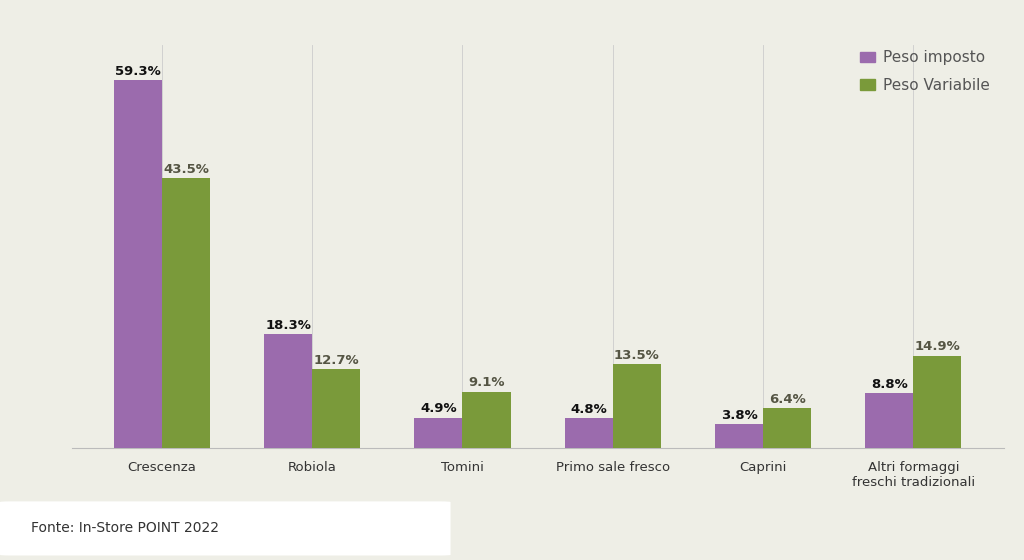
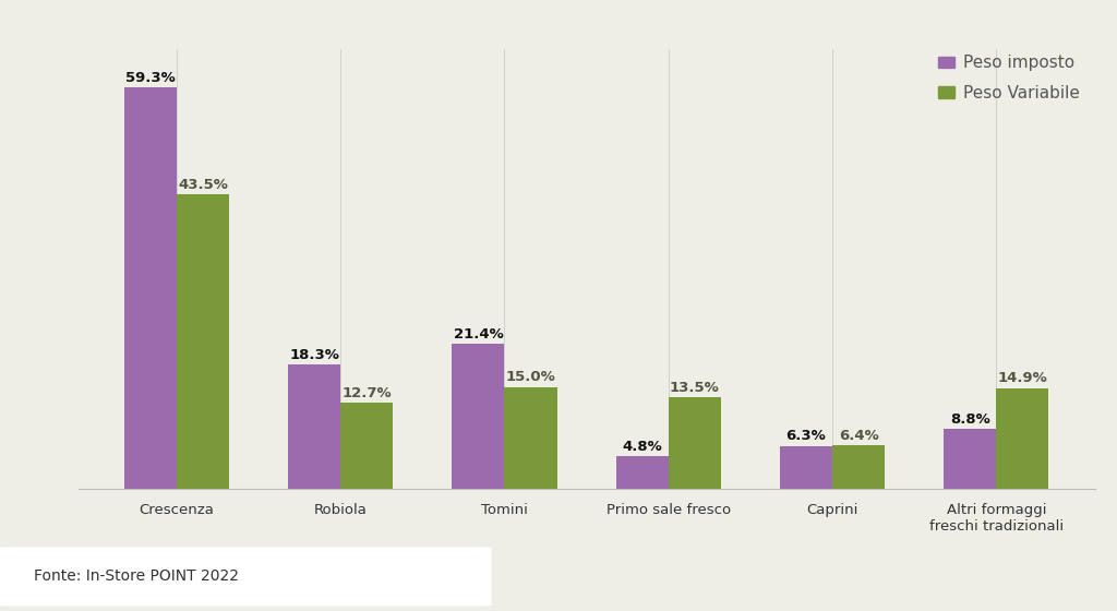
Peso imposto/Tomini: 4.9% -> 21.4%
Peso Variabile/Tomini: 9.1% -> 15.0%
Peso imposto/Caprini: 3.8% -> 6.3%
